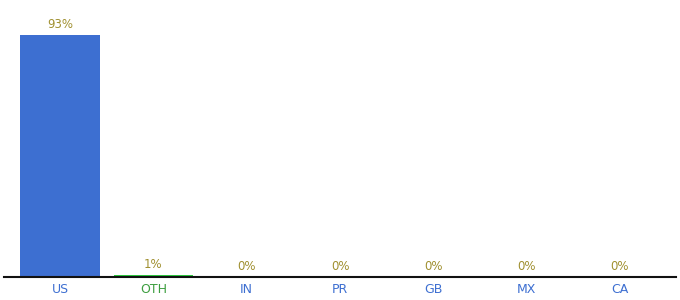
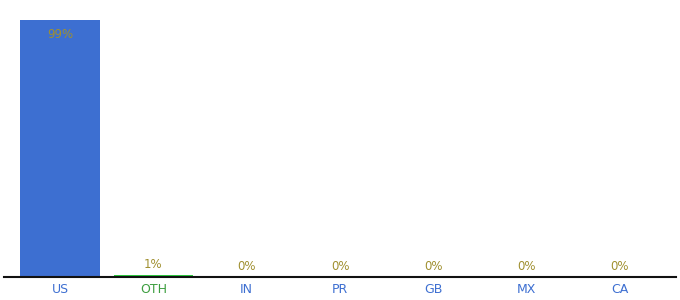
US: 93% -> 99%
